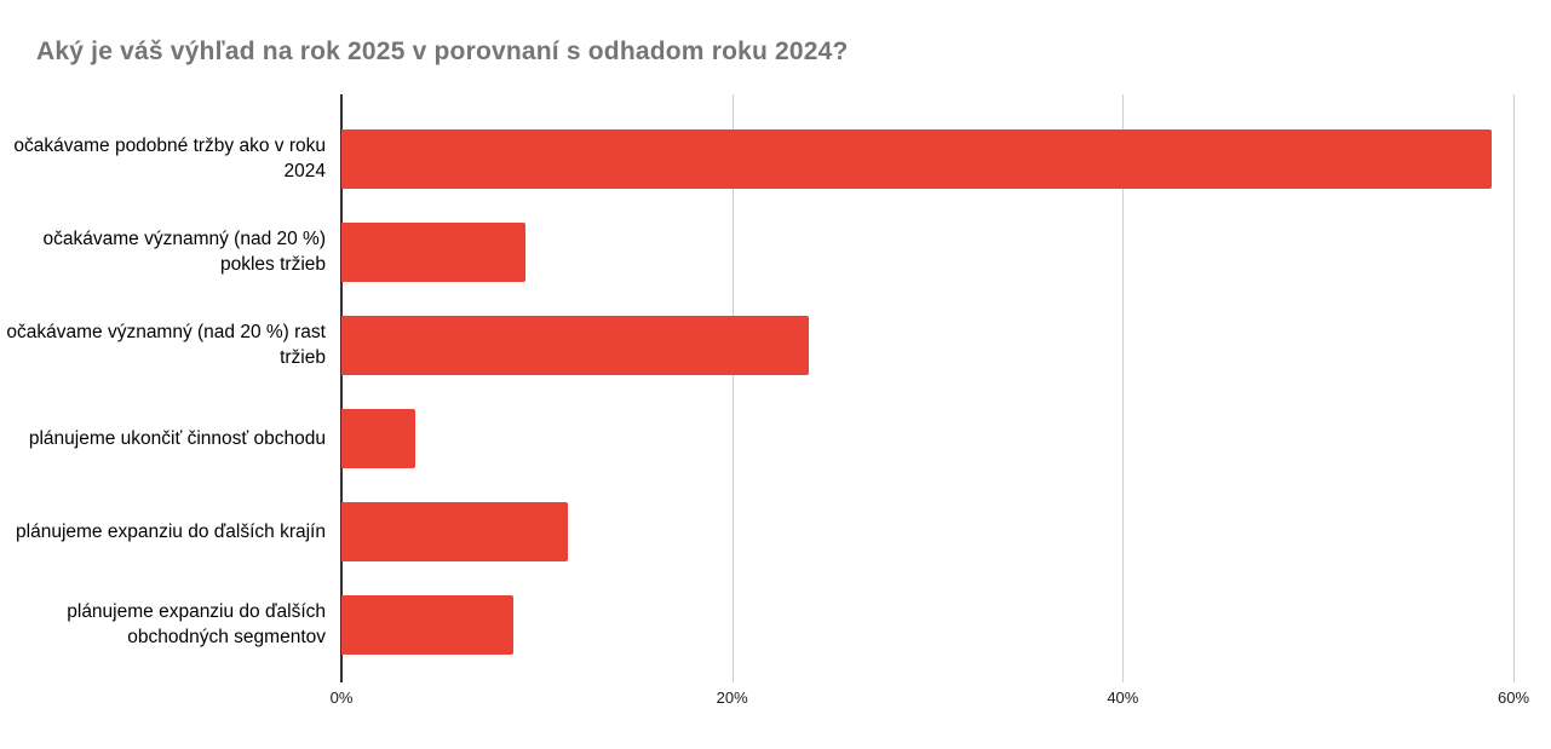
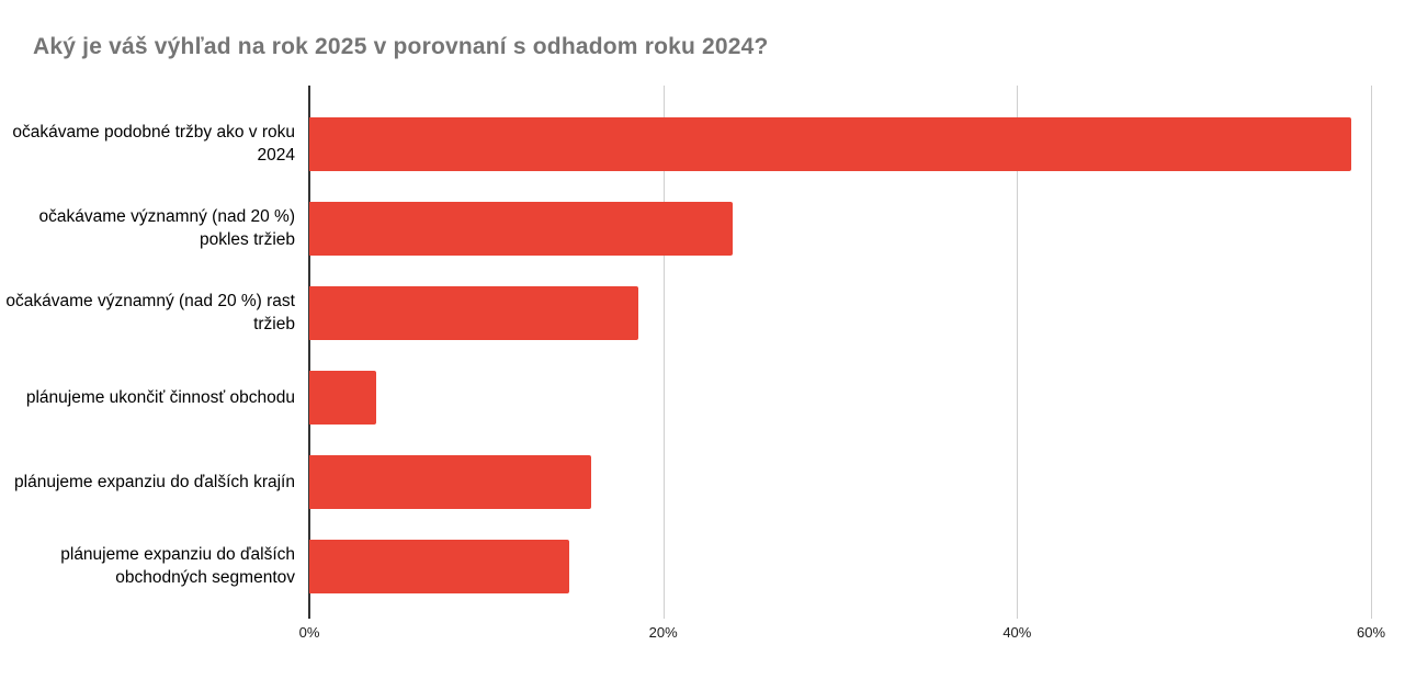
očakávame významný (nad 20 %) pokles tržieb: 9.4% -> 23.9%
očakávame významný (nad 20 %) rast tržieb: 23.9% -> 18.6%
plánujeme expanziu do ďalších krajín: 11.6% -> 15.9%
plánujeme expanziu do ďalších obchodných segmentov: 8.8% -> 14.7%
